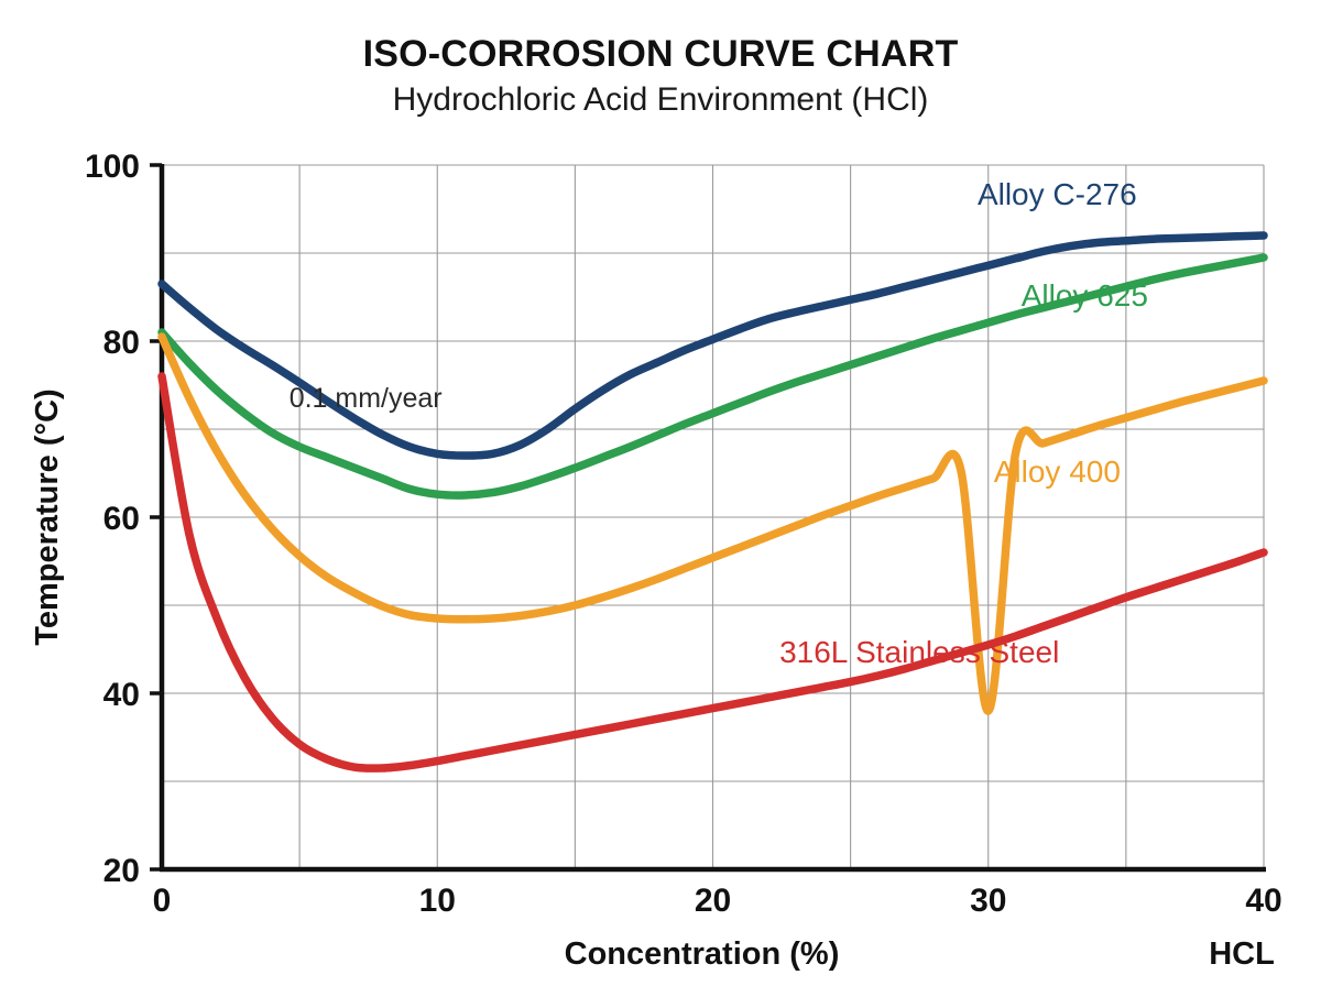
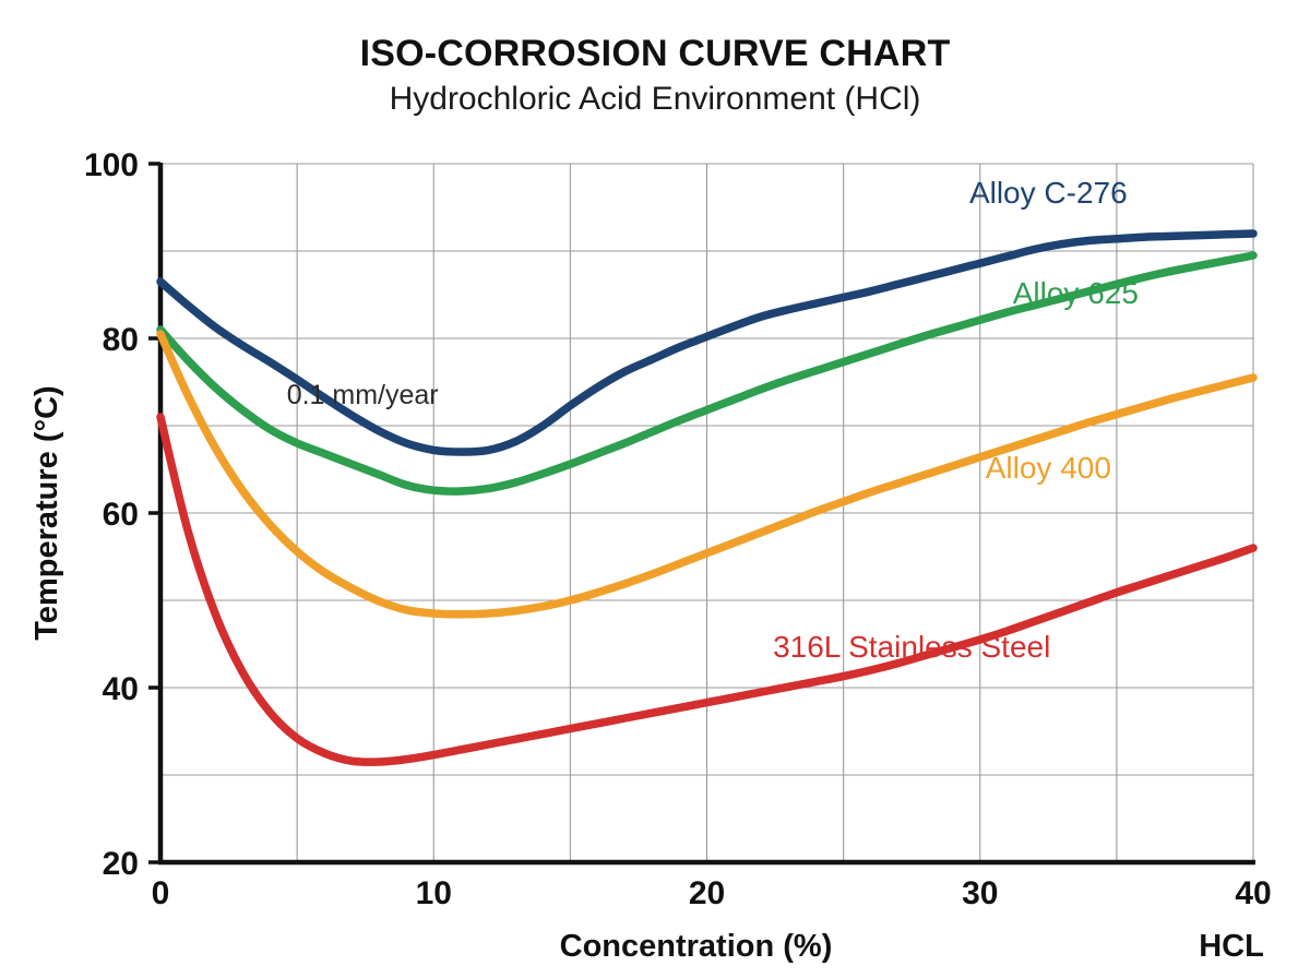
316L Stainless Steel/0: 76 -> 71
Alloy 400/30: 38 -> 66
